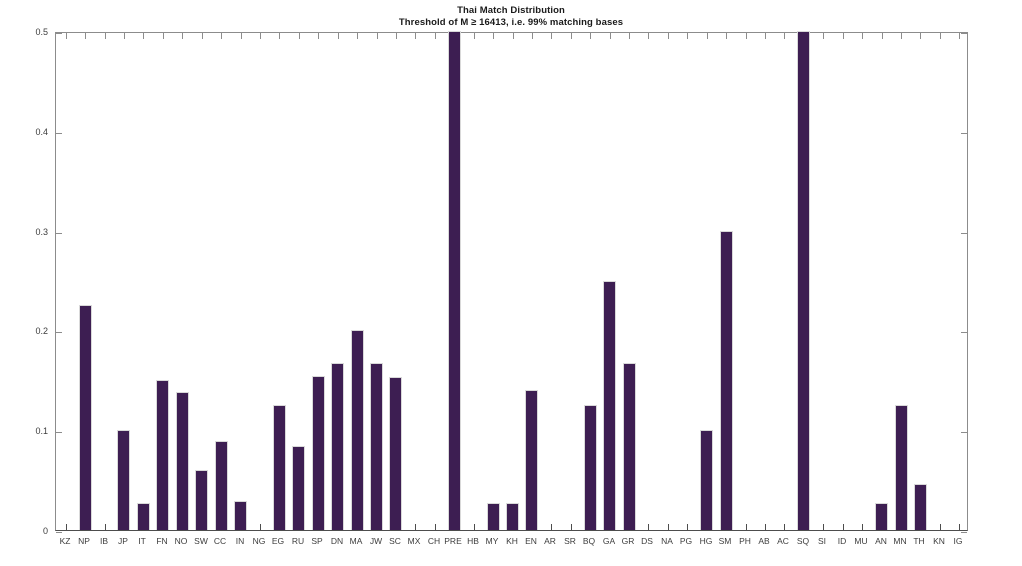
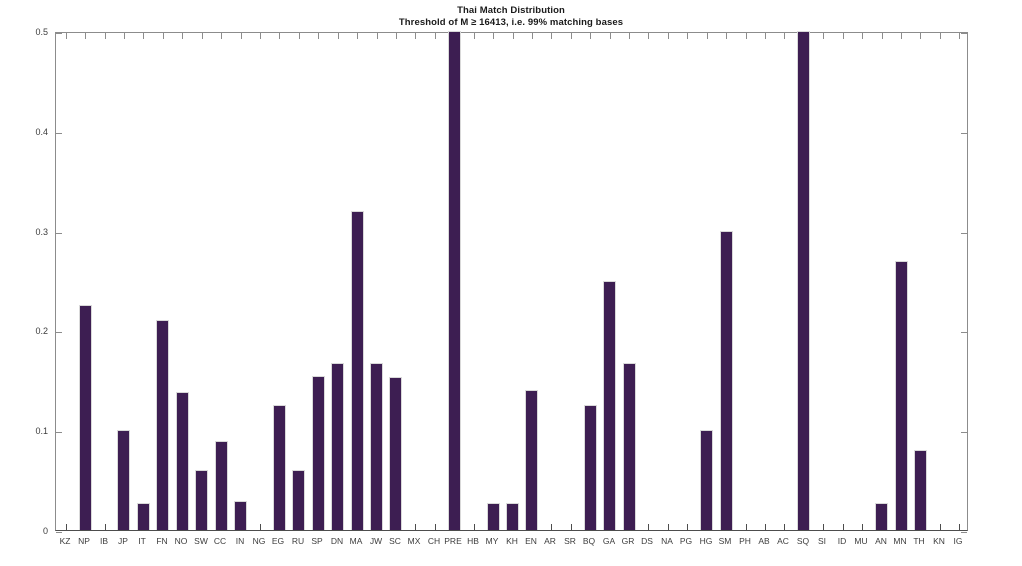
FN: 0.15 -> 0.21
RU: 0.08 -> 0.06
MA: 0.20 -> 0.32
MN: 0.12 -> 0.27
TH: 0.05 -> 0.08
